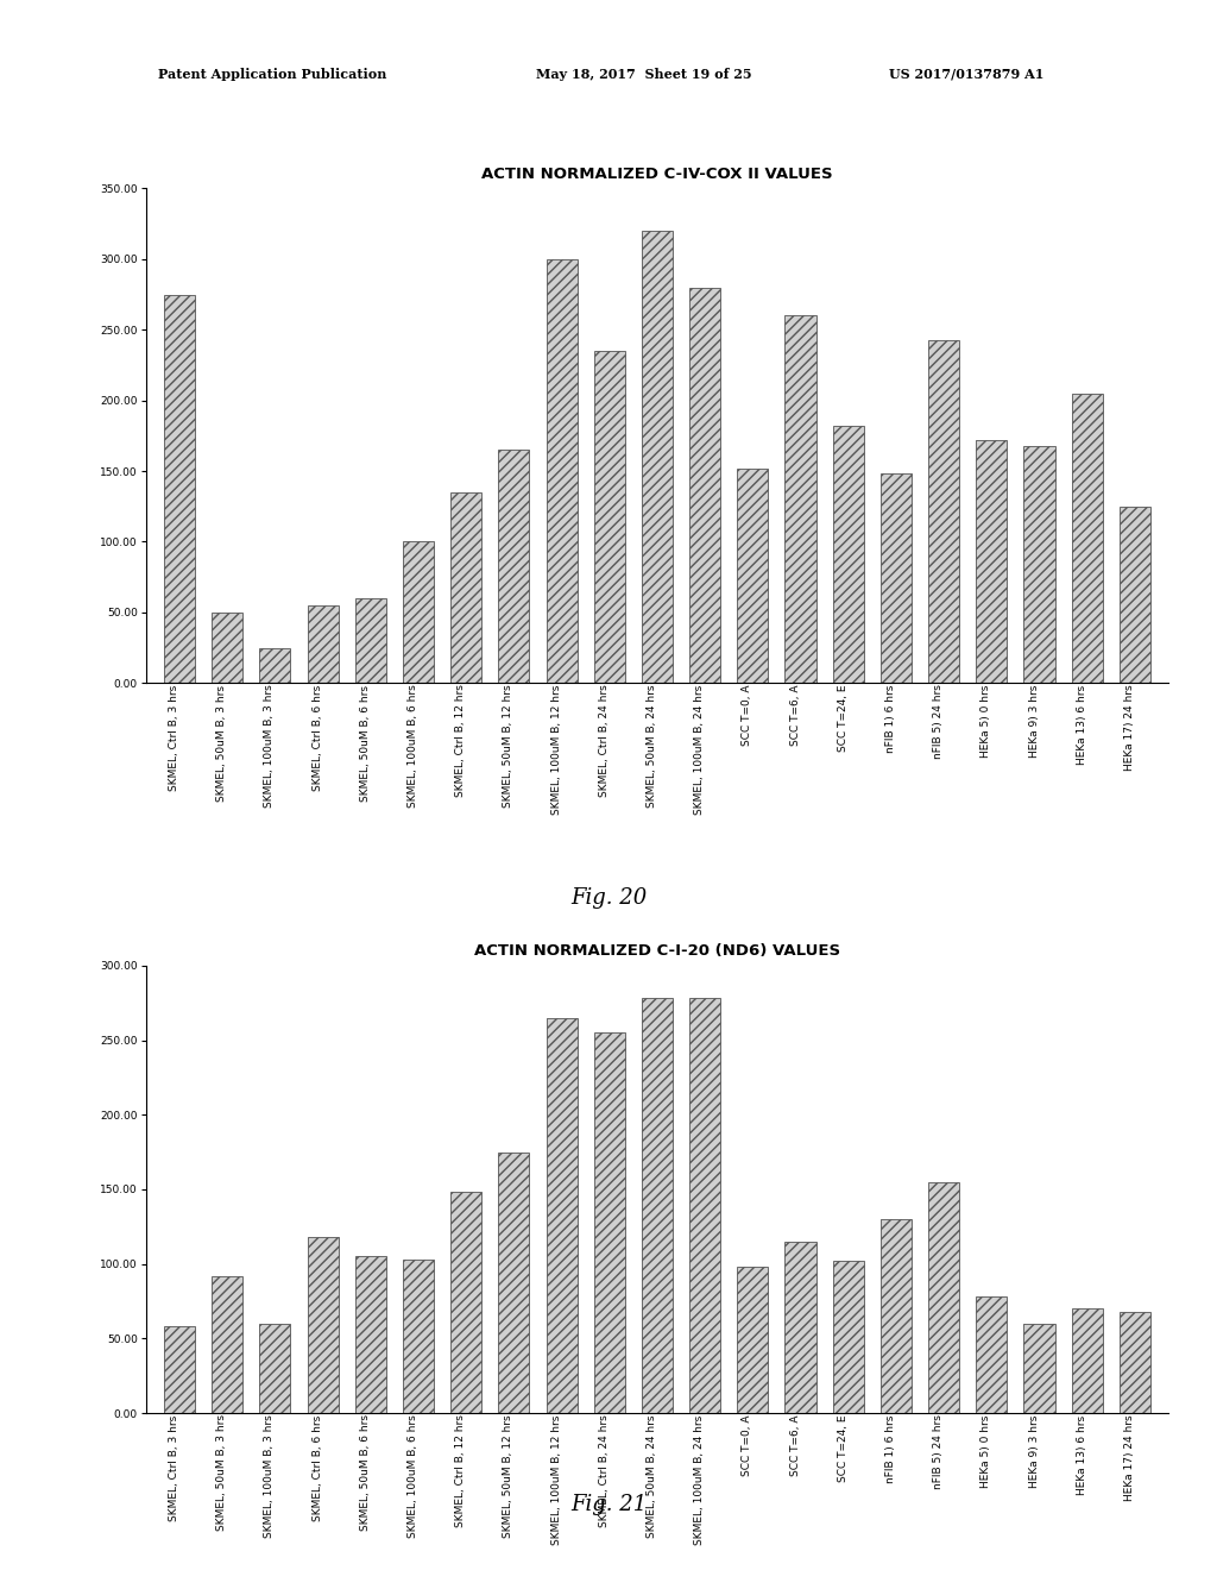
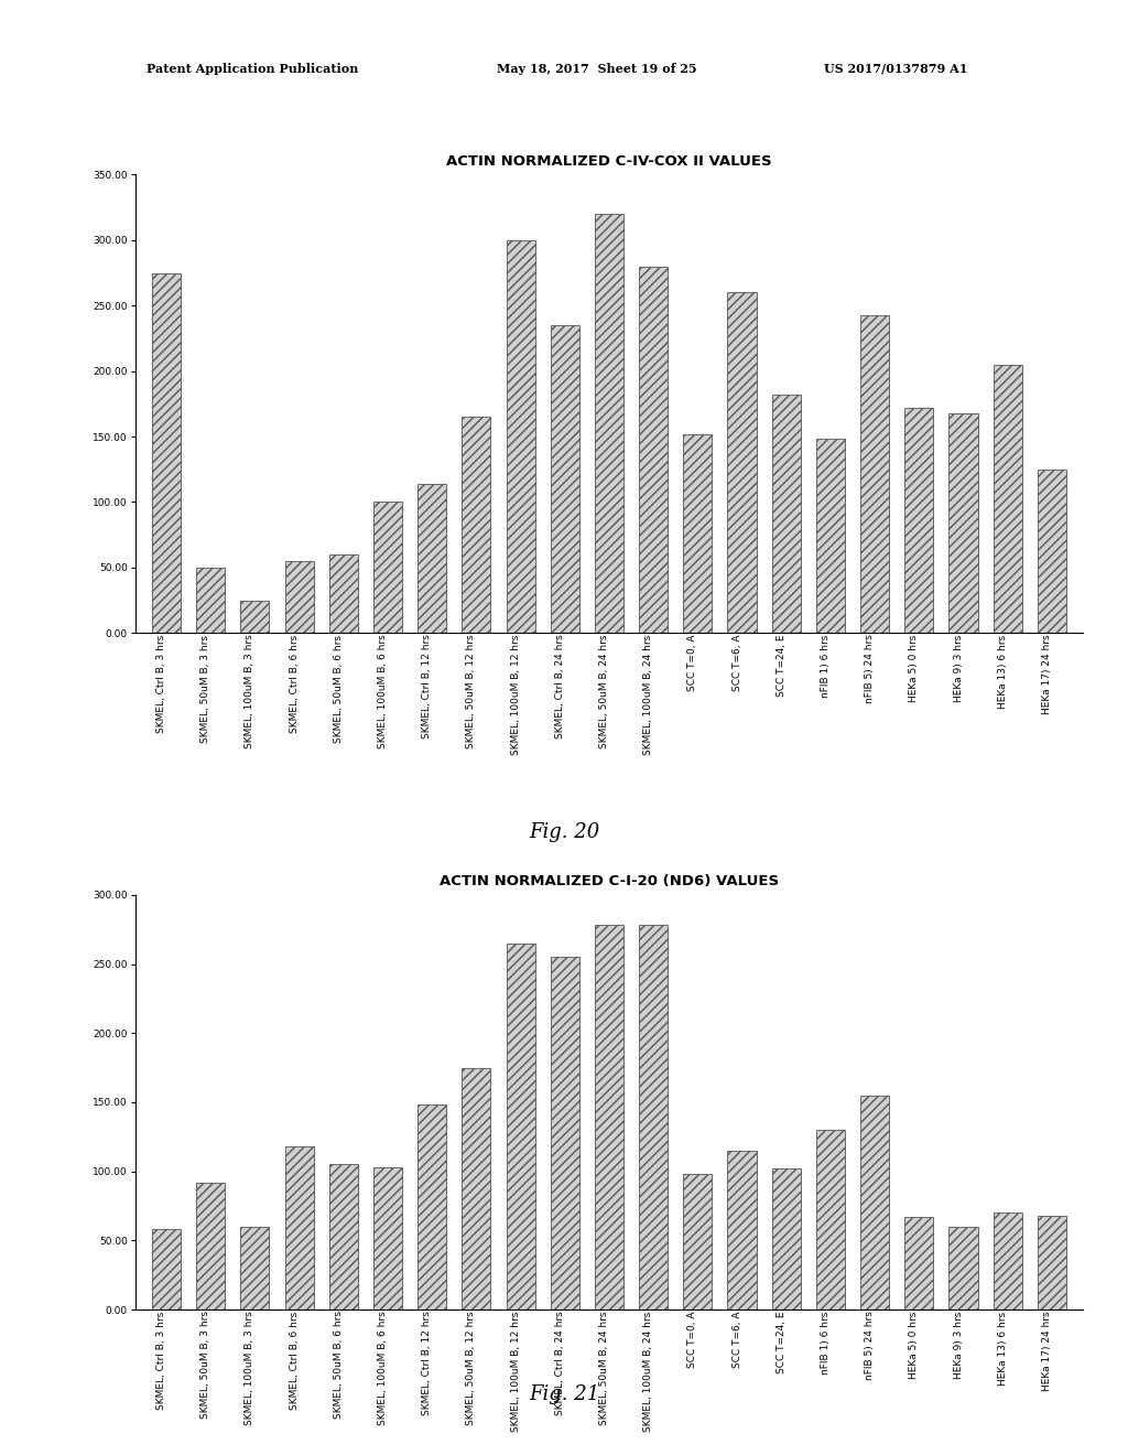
ACTIN NORMALIZED C-IV-COX II VALUES/SKMEL, Ctrl B, 12 hrs: 135 -> 114
ACTIN NORMALIZED C-I-20 (ND6) VALUES/HEKa 5) 0 hrs: 78 -> 67
